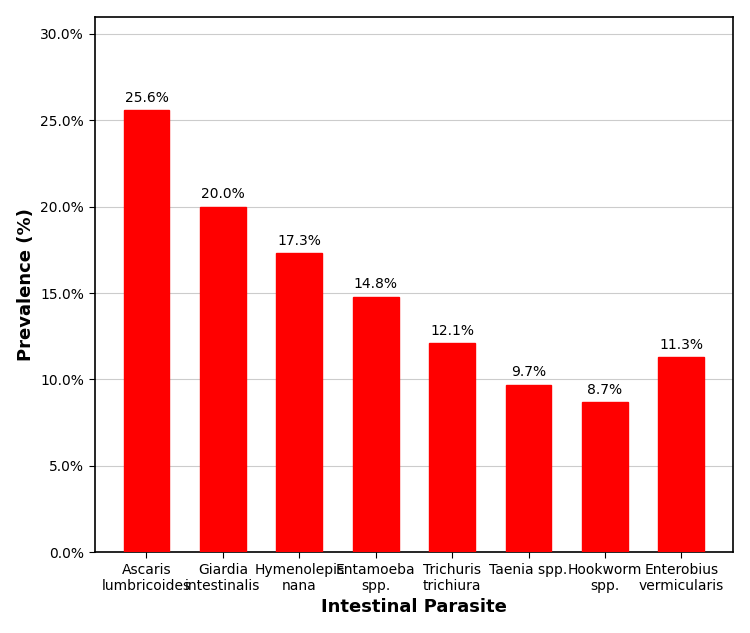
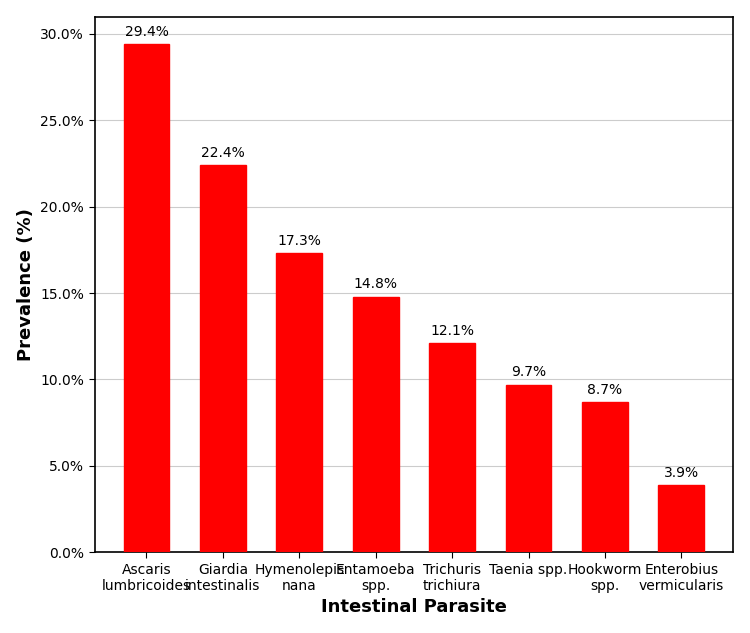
Ascaris lumbricoides: 25.6% -> 29.4%
Giardia intestinalis: 20.0% -> 22.4%
Enterobius vermicularis: 11.3% -> 3.9%
